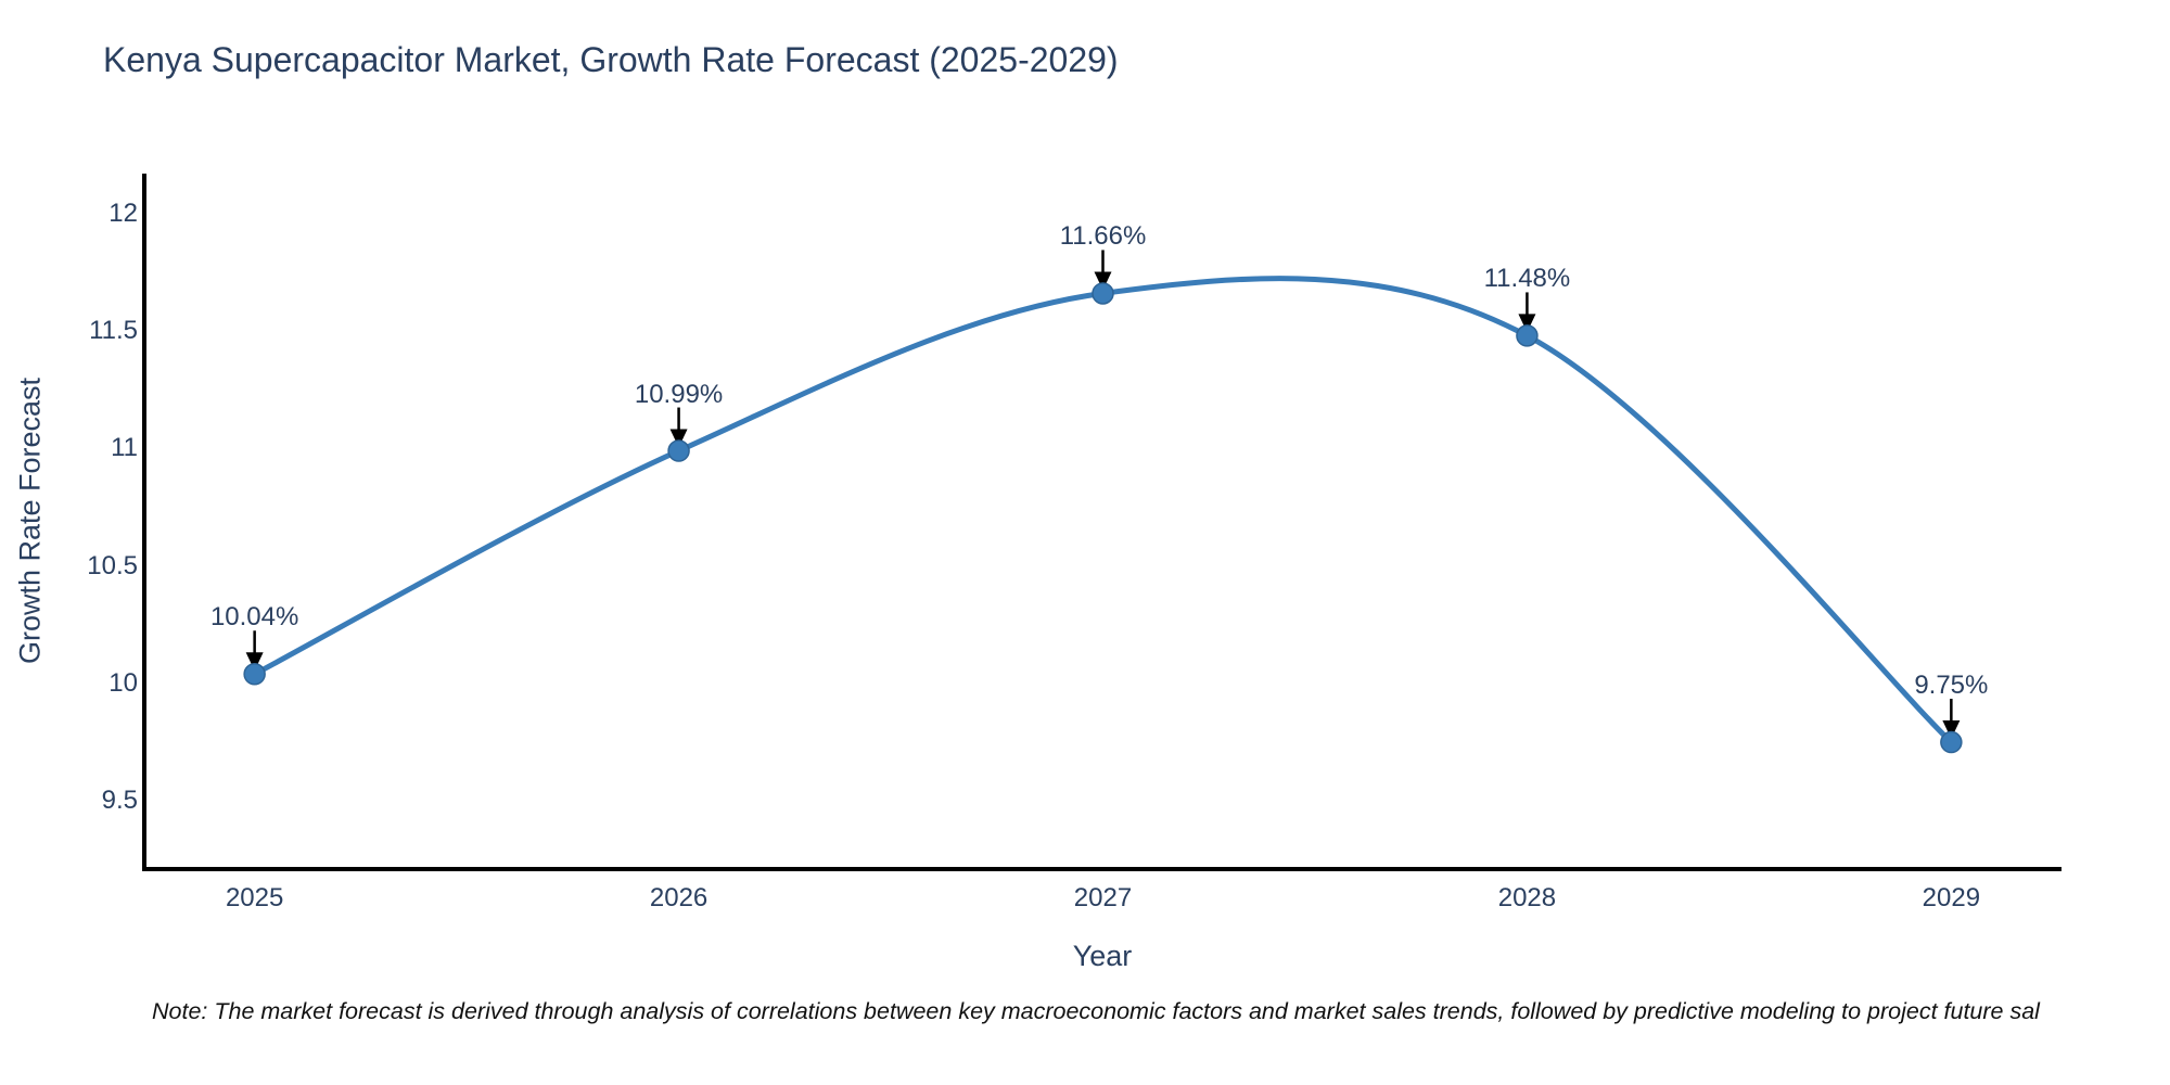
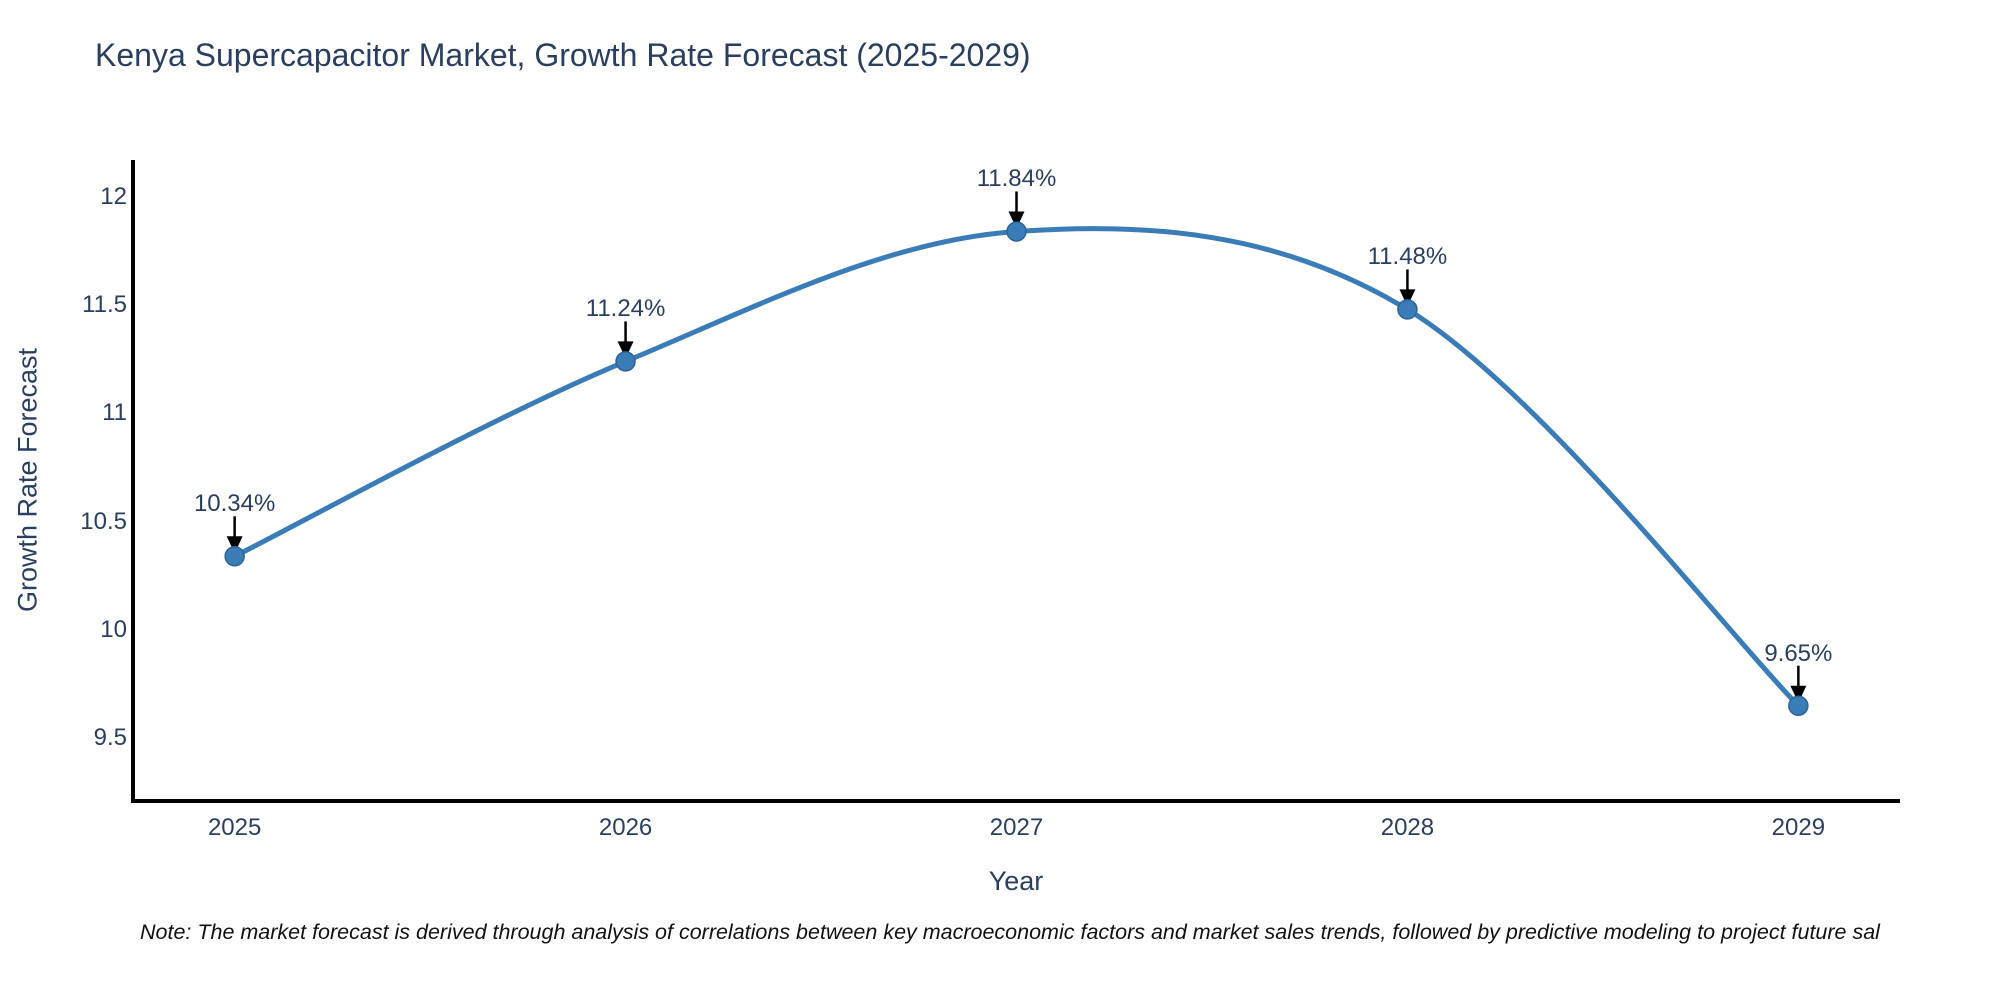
2025: 10.04% -> 10.34%
2026: 10.99% -> 11.24%
2027: 11.66% -> 11.84%
2029: 9.75% -> 9.65%
